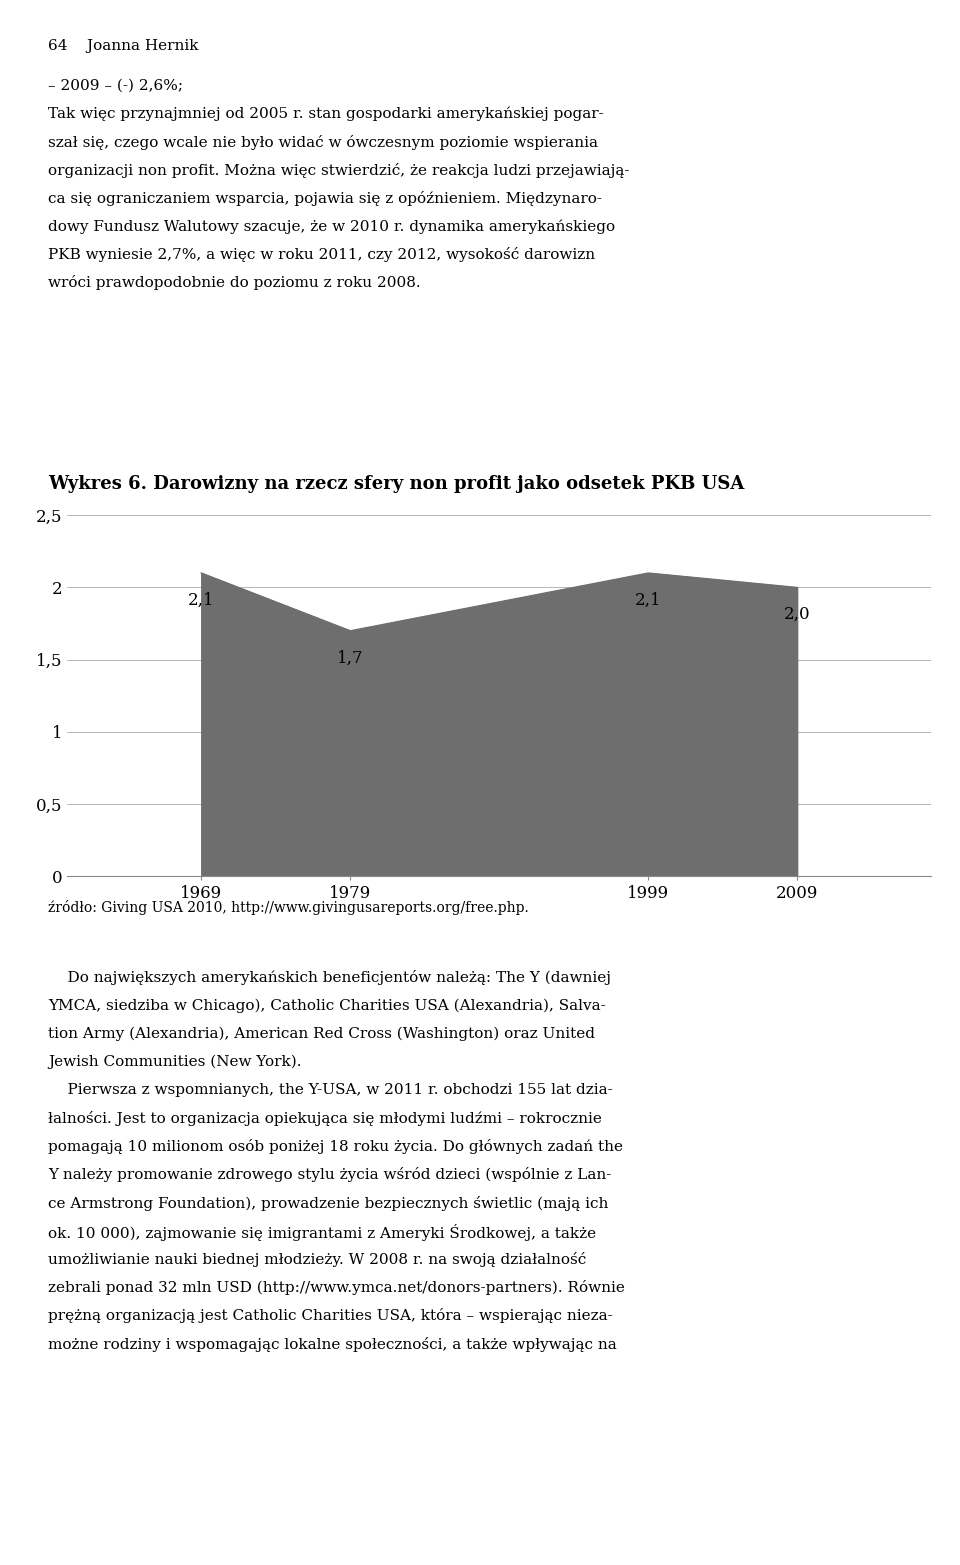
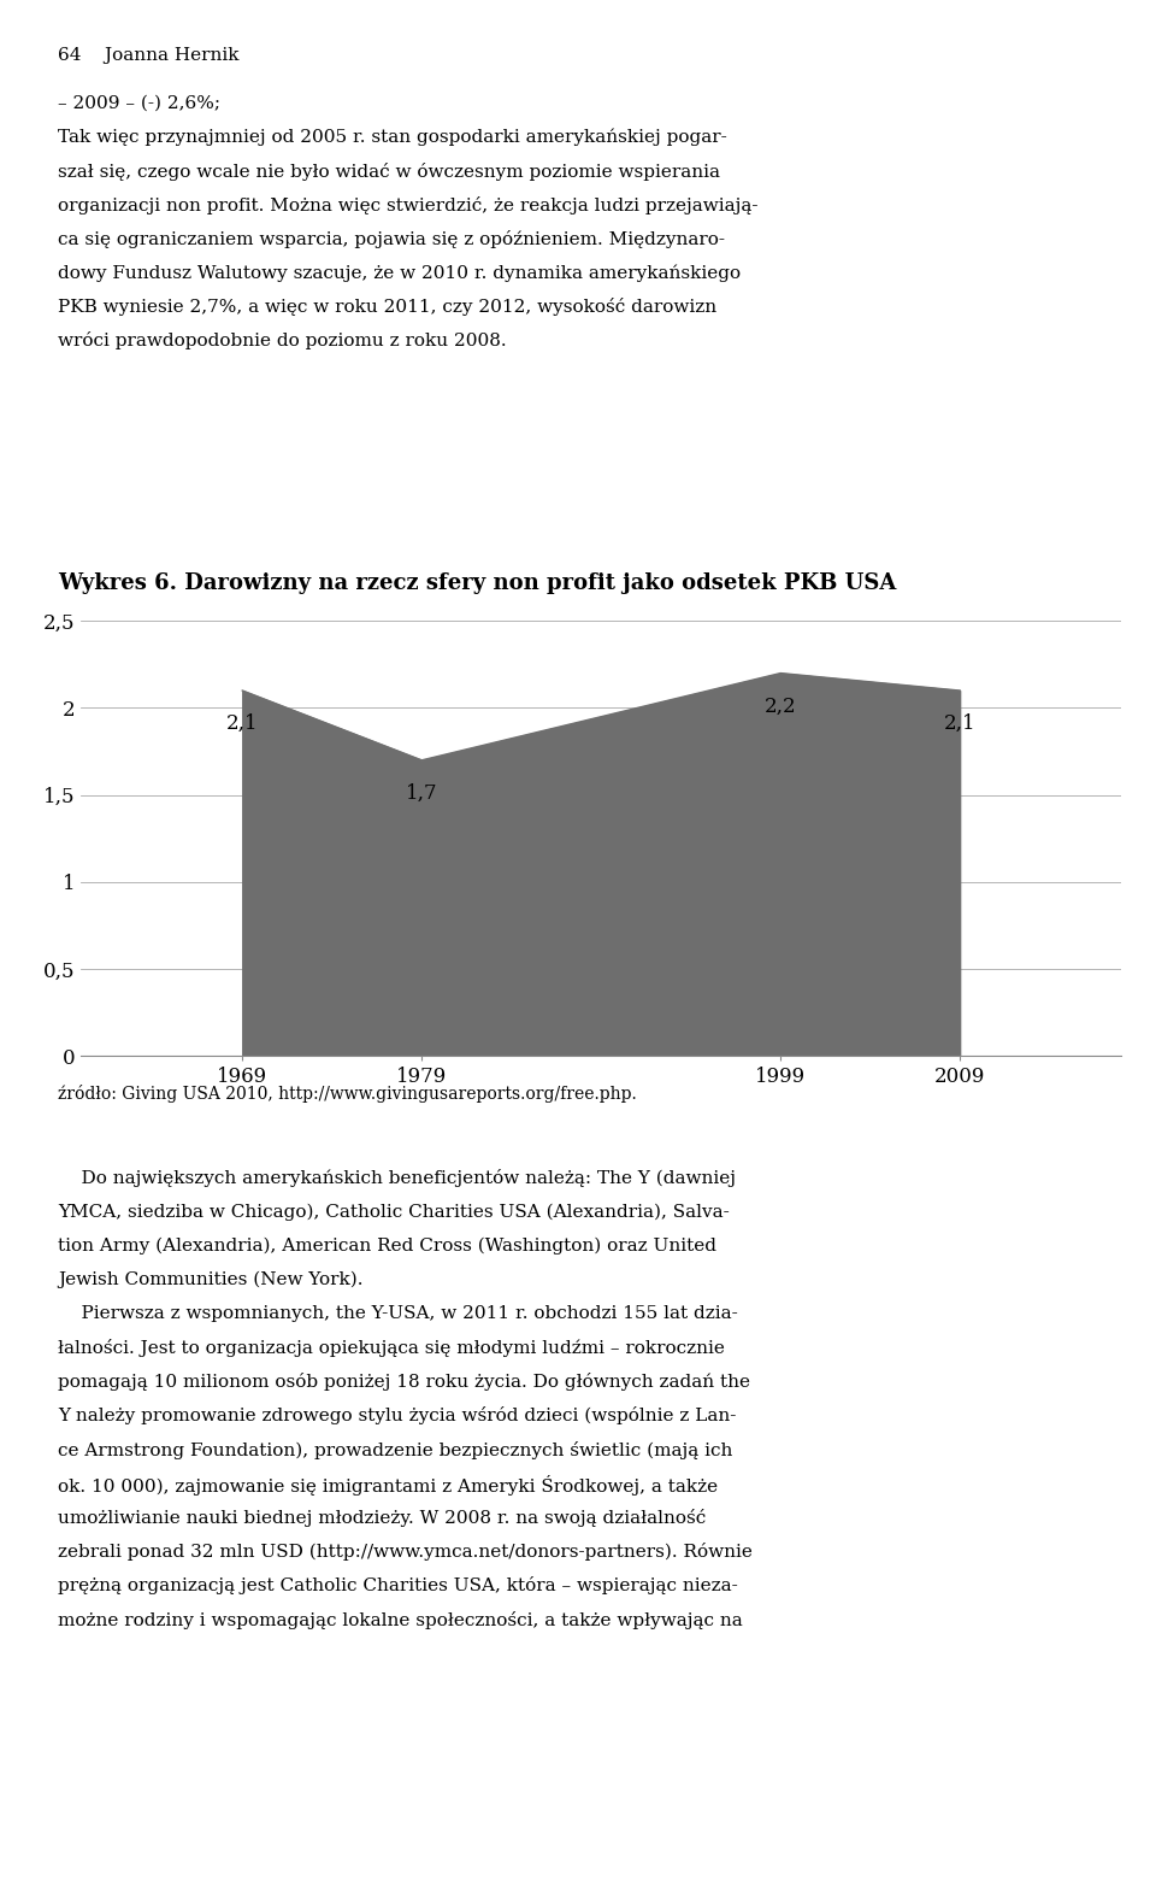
1999: 2,1 -> 2,2
2009: 2,0 -> 2,1
